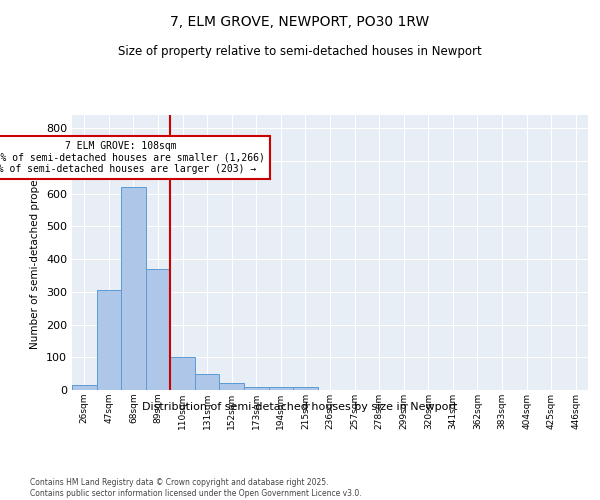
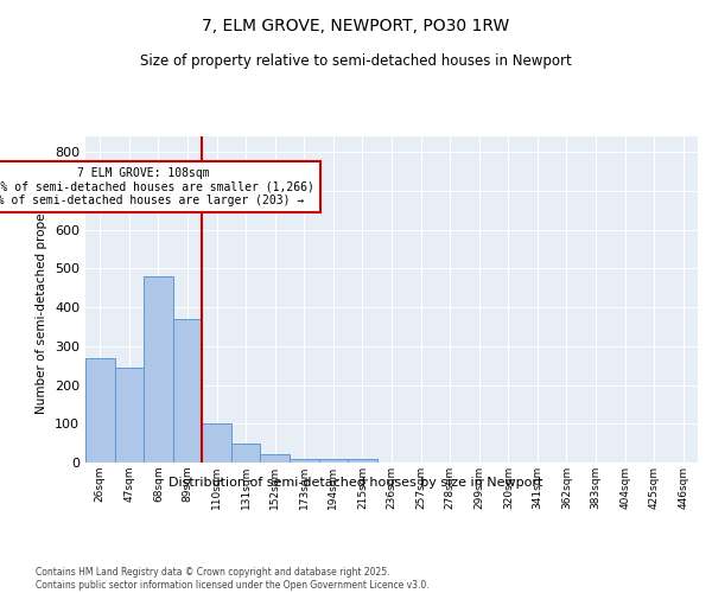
26sqm: 15 -> 270
47sqm: 305 -> 245
68sqm: 620 -> 480
